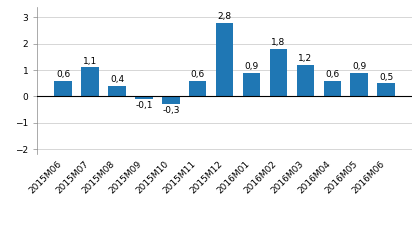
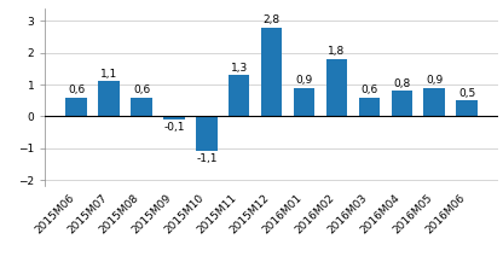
2015M08: 0,4 -> 0,6
2015M10: -0,3 -> -1,1
2015M11: 0,6 -> 1,3
2016M03: 1,2 -> 0,6
2016M04: 0,6 -> 0,8
